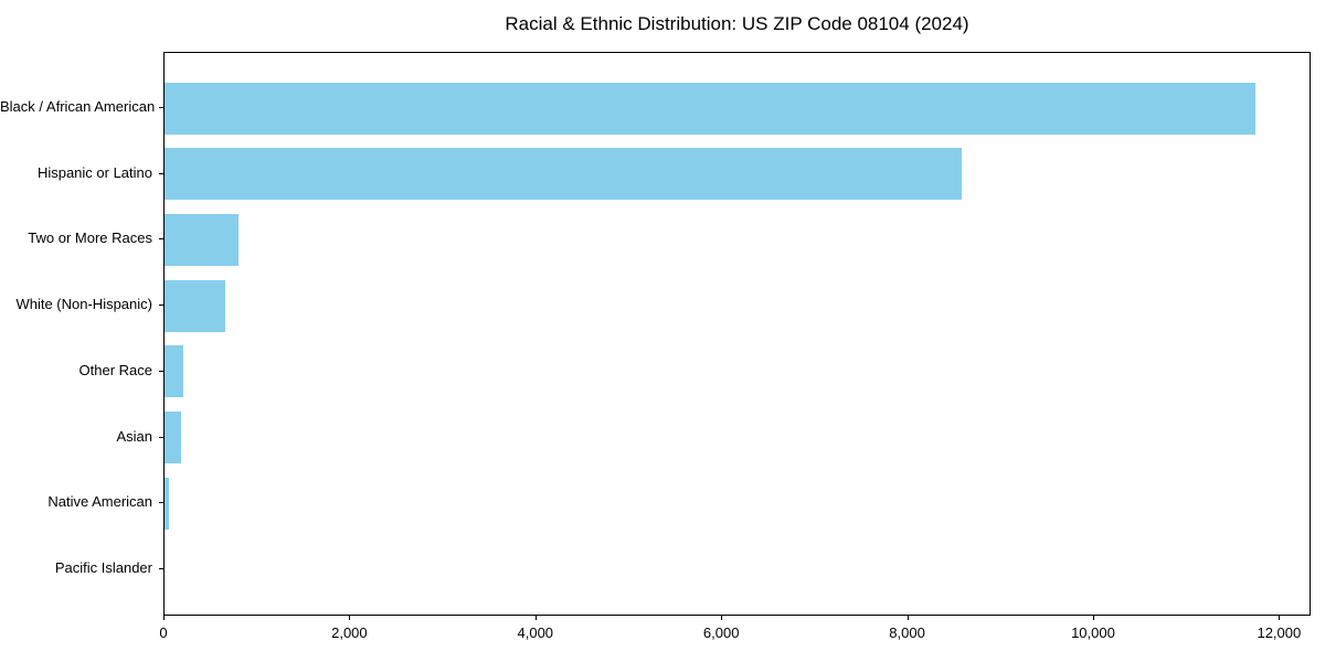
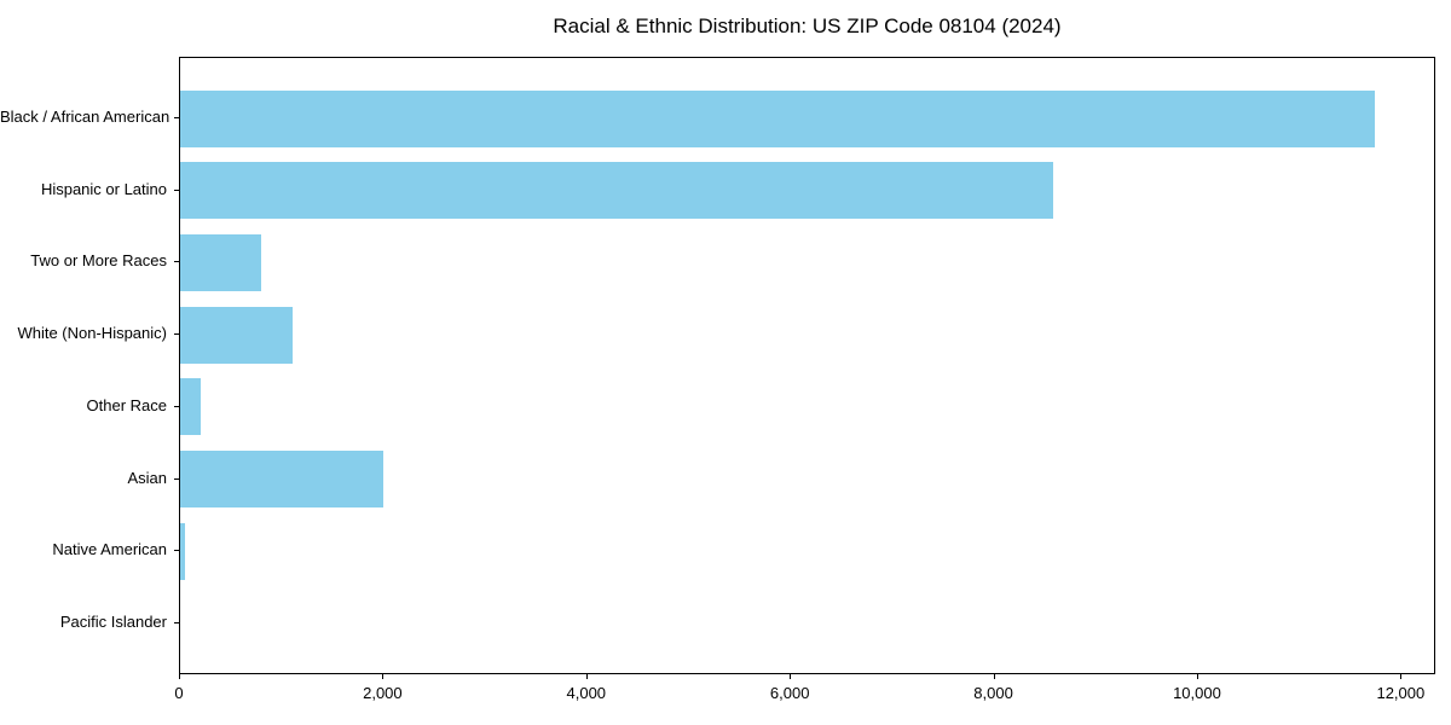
White (Non-Hispanic): 600 -> 1100
Asian: 200 -> 2000
